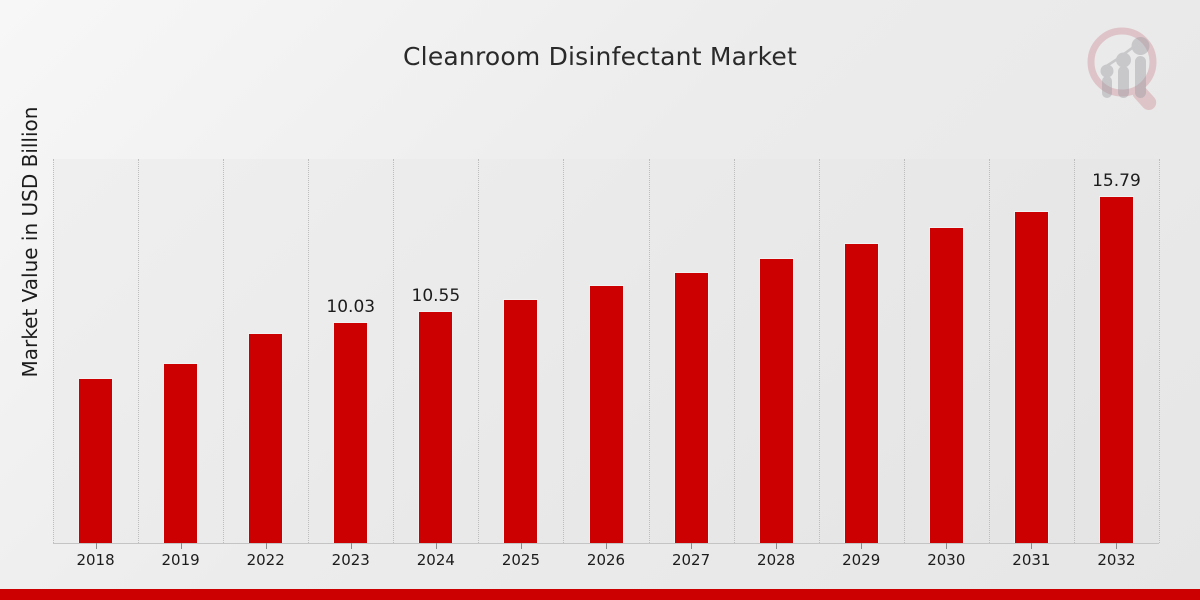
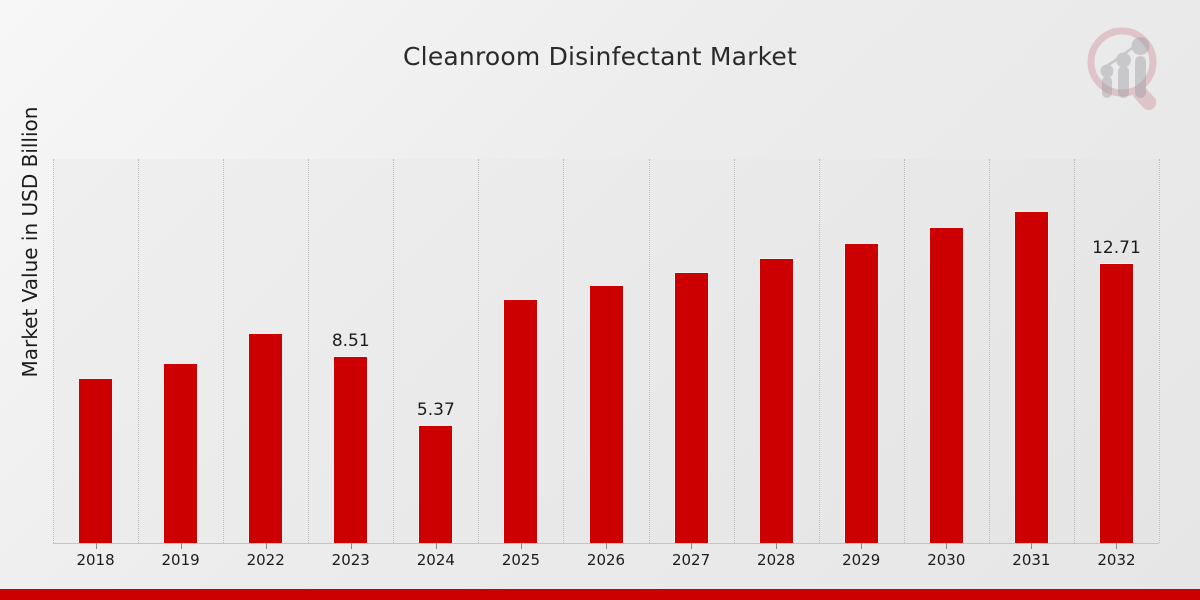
2023: 10.03 -> 8.51
2024: 10.55 -> 5.37
2032: 15.79 -> 12.71
